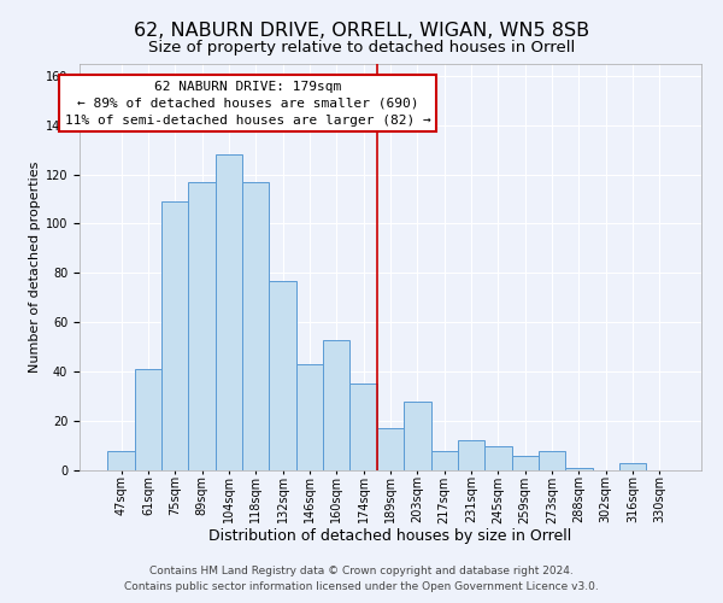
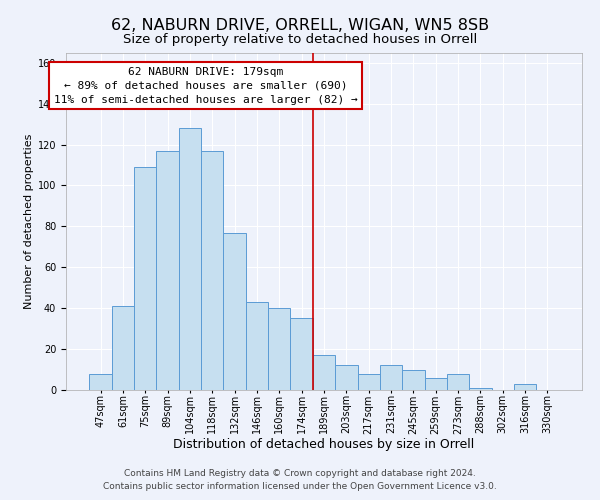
160sqm: 53 -> 40
203sqm: 28 -> 12
